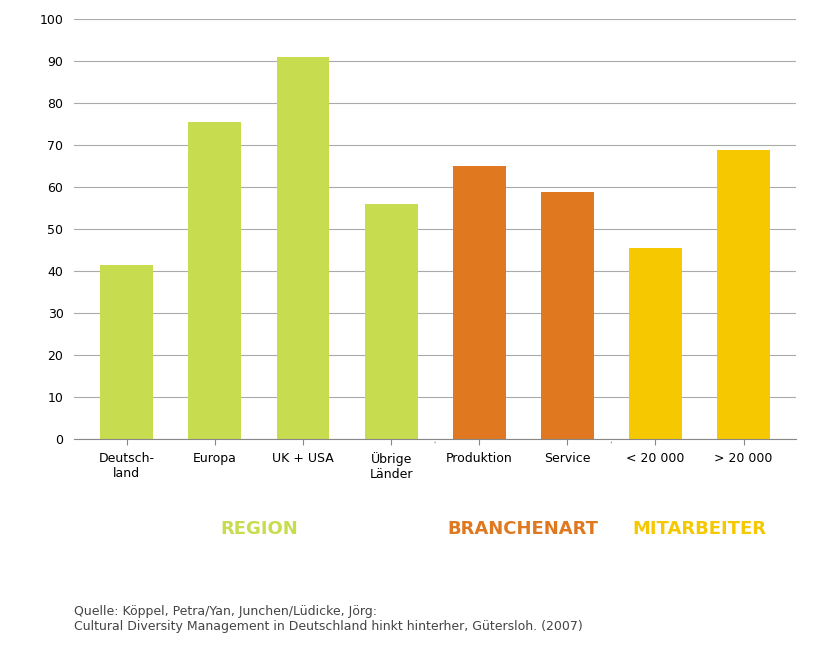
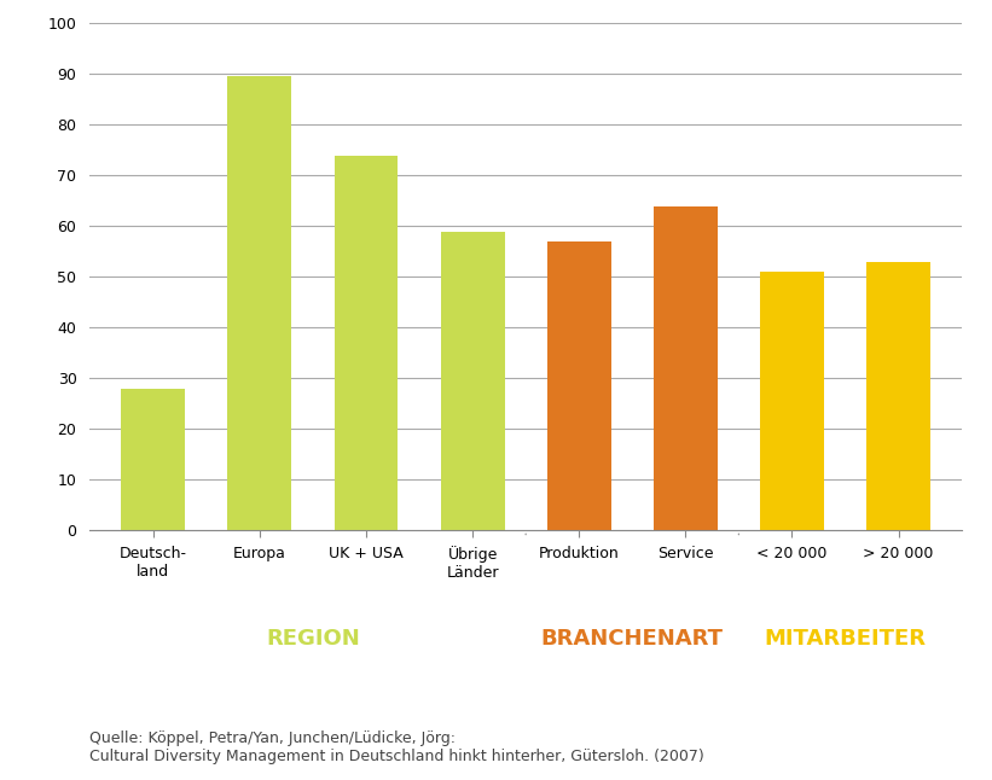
Deutsch- land: 41.5 -> 28.0
Europa: 75.5 -> 89.5
UK + USA: 91.0 -> 74.0
Übrige Länder: 56.0 -> 59.0
Produktion: 65.0 -> 57.0
Service: 59.0 -> 64.0
< 20 000: 45.5 -> 51.0
> 20 000: 69.0 -> 53.0
